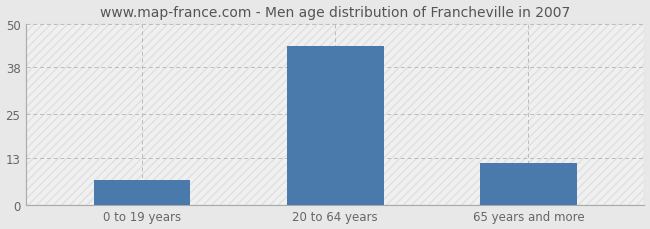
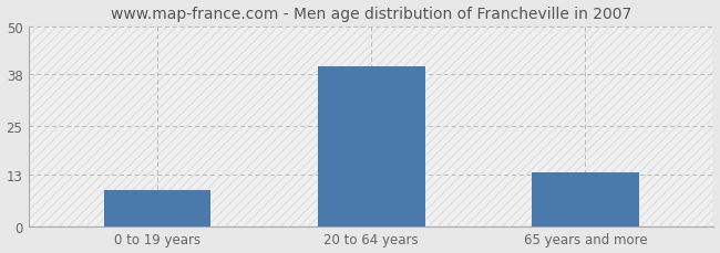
0 to 19 years: 7.0 -> 9.0
20 to 64 years: 44.0 -> 40.0
65 years and more: 11.5 -> 13.5
